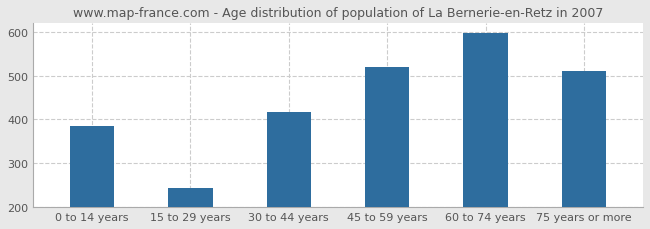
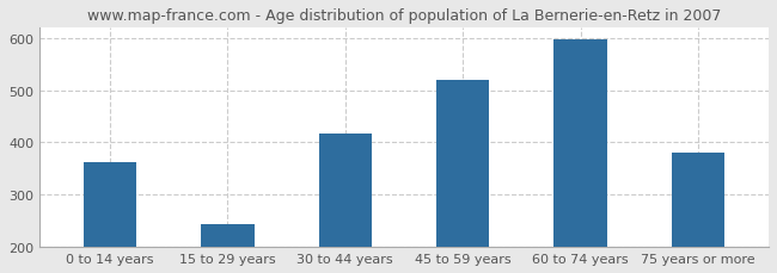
0 to 14 years: 385 -> 362
75 years or more: 510 -> 381
